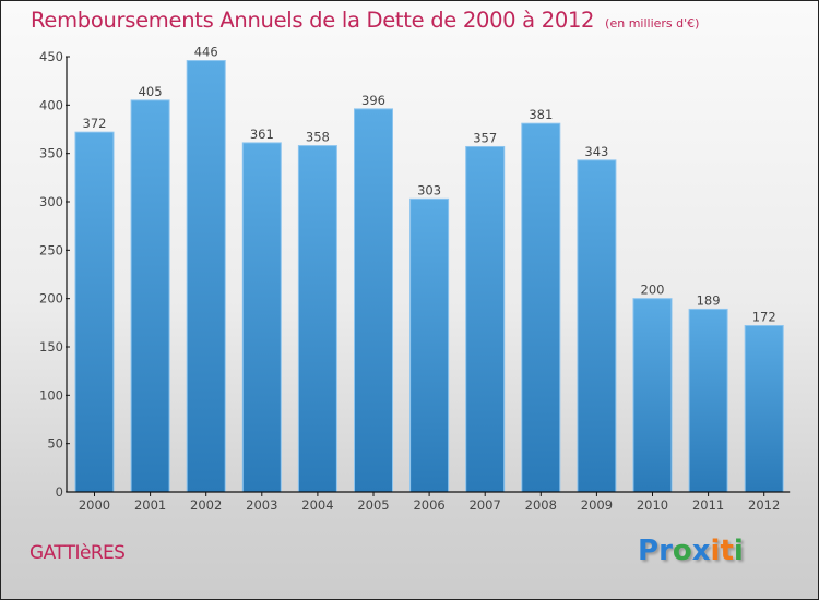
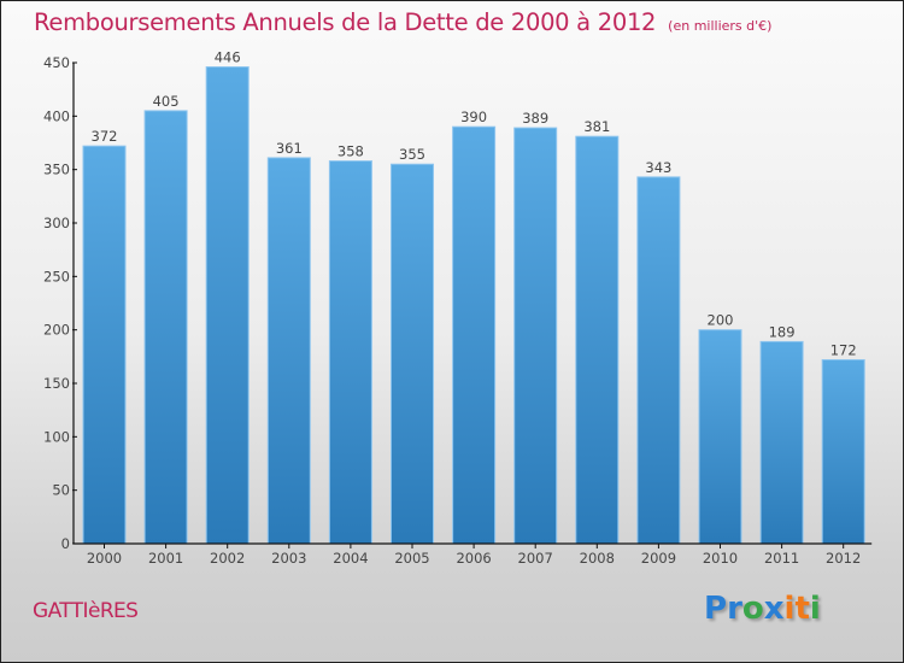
2005: 396 -> 355
2006: 303 -> 390
2007: 357 -> 389
